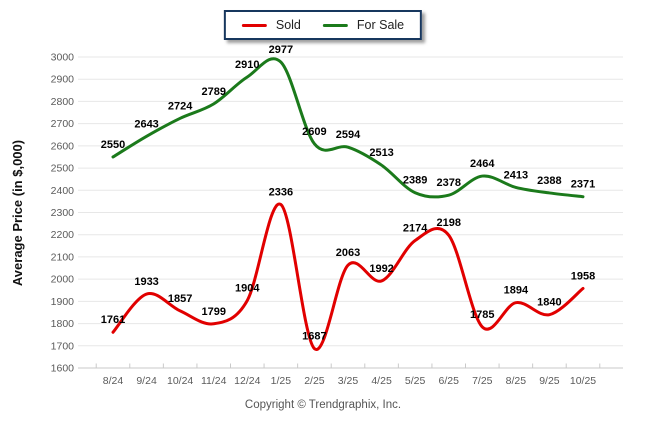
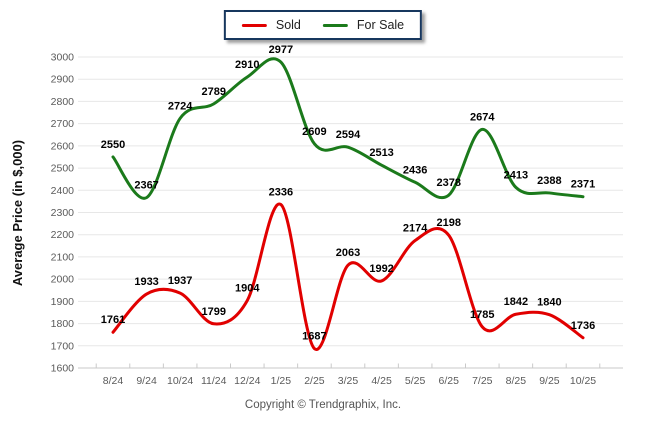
For Sale/9/24: 2643 -> 2367
Sold/10/24: 1857 -> 1937
For Sale/5/25: 2389 -> 2436
For Sale/7/25: 2464 -> 2674
Sold/8/25: 1894 -> 1842
Sold/10/25: 1958 -> 1736
